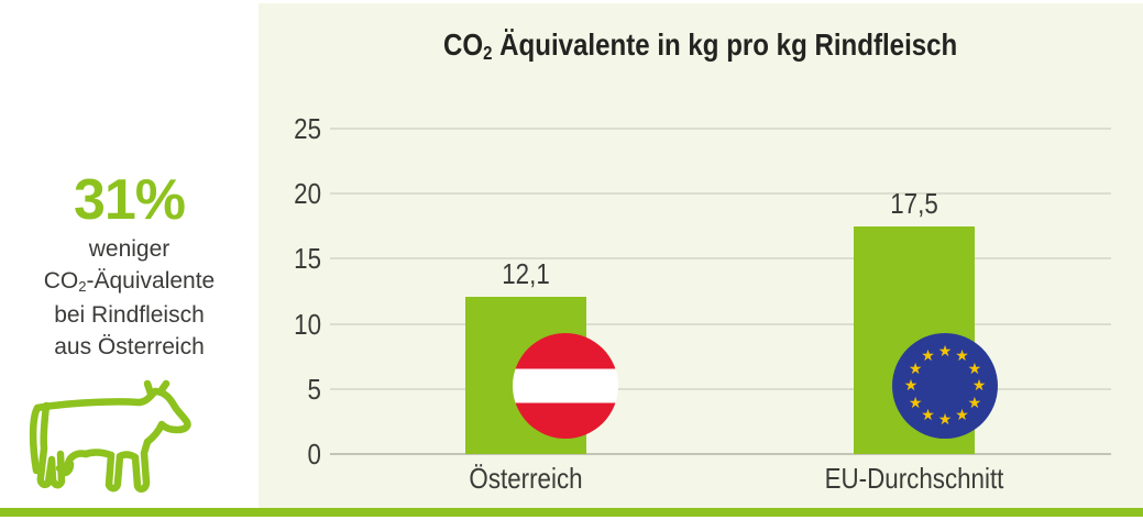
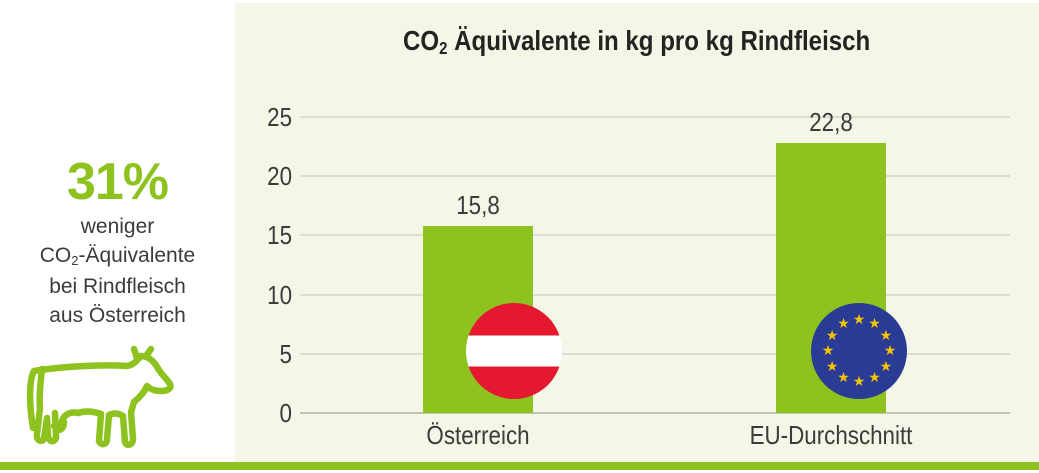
Österreich: 12,1 -> 15,8
EU-Durchschnitt: 17,5 -> 22,8
